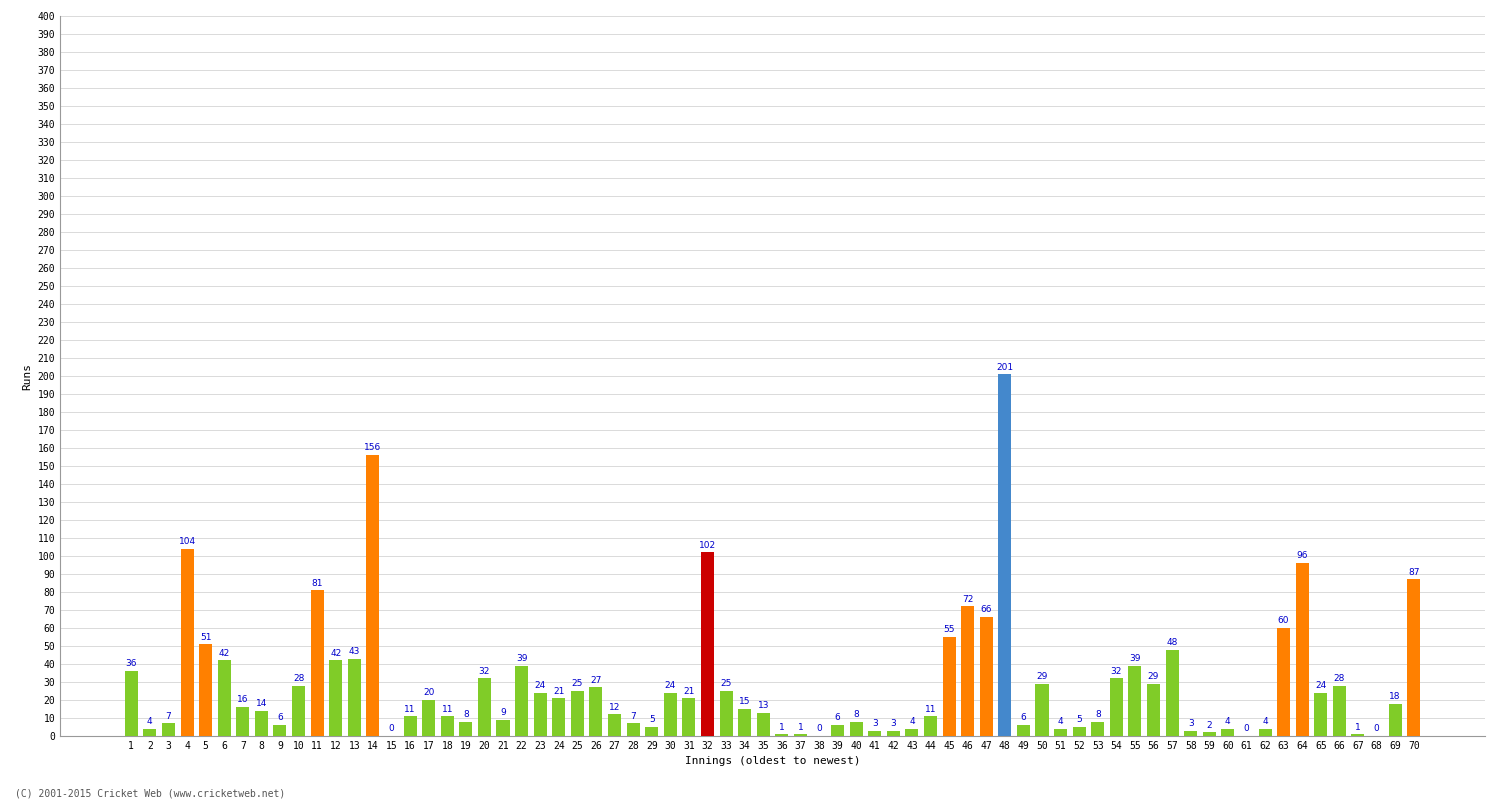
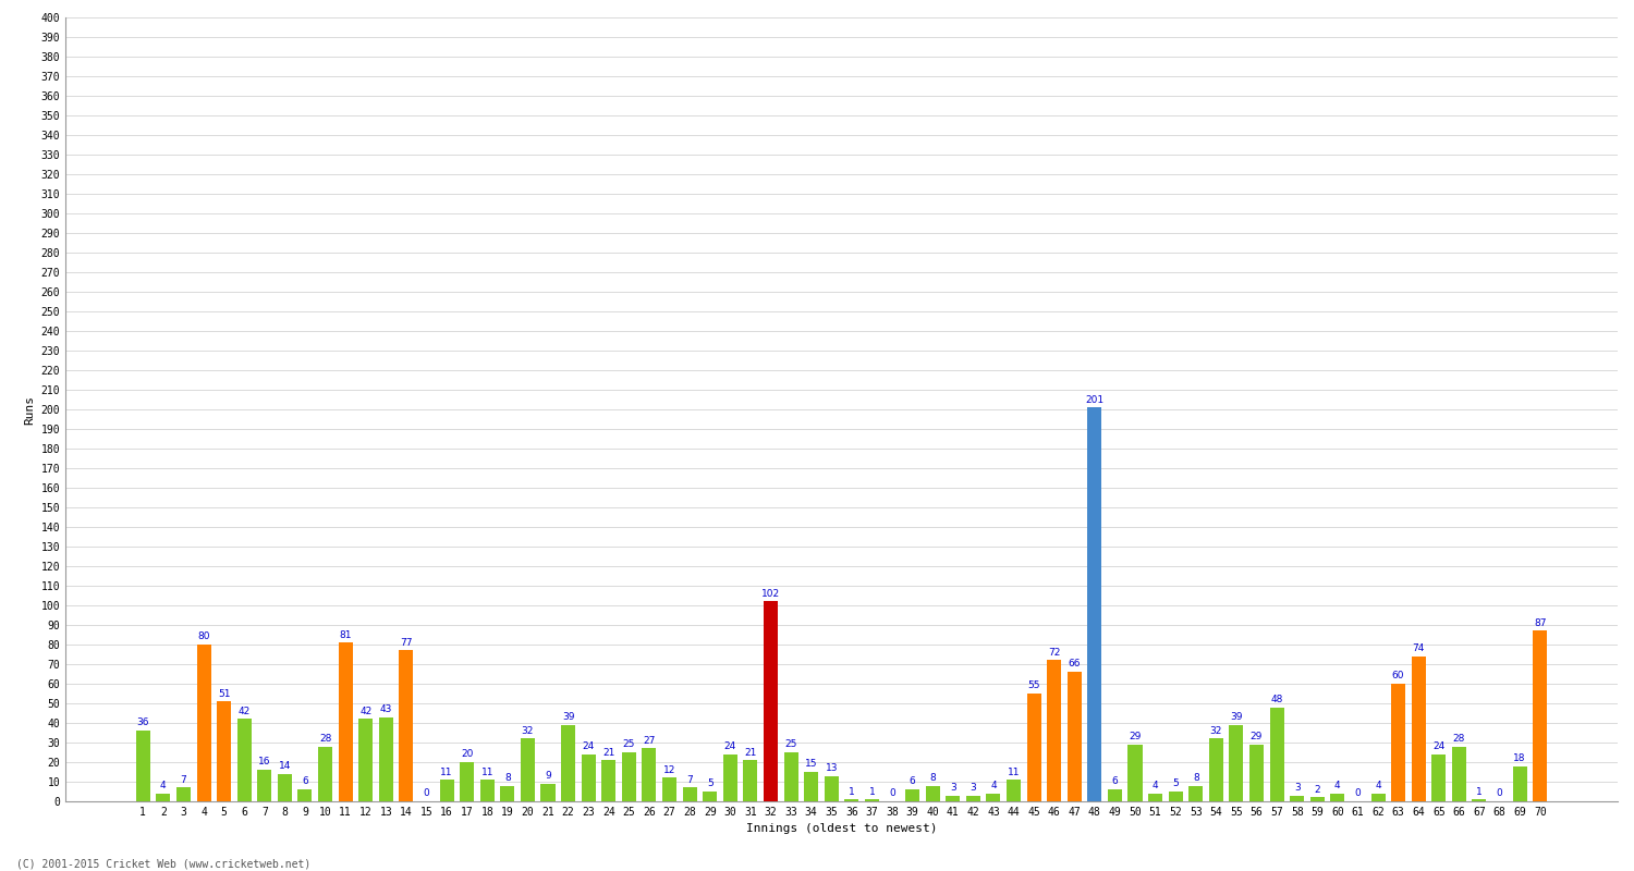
4: 104 -> 80
14: 156 -> 77
64: 96 -> 74
